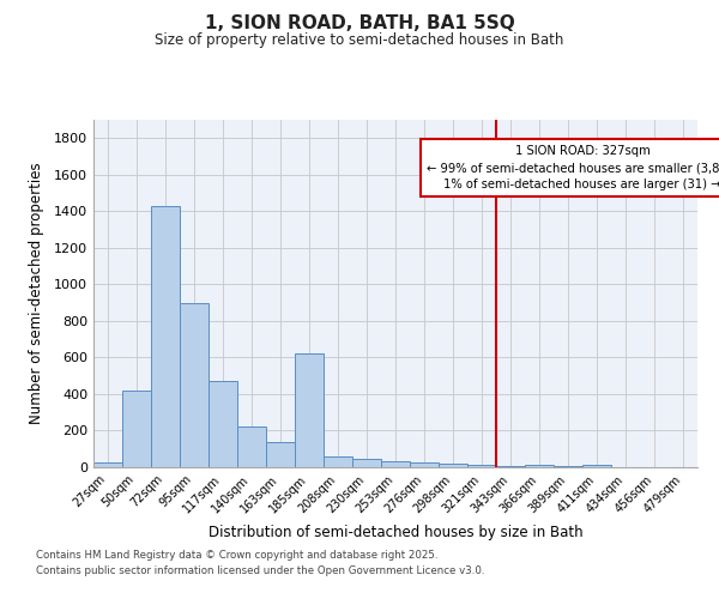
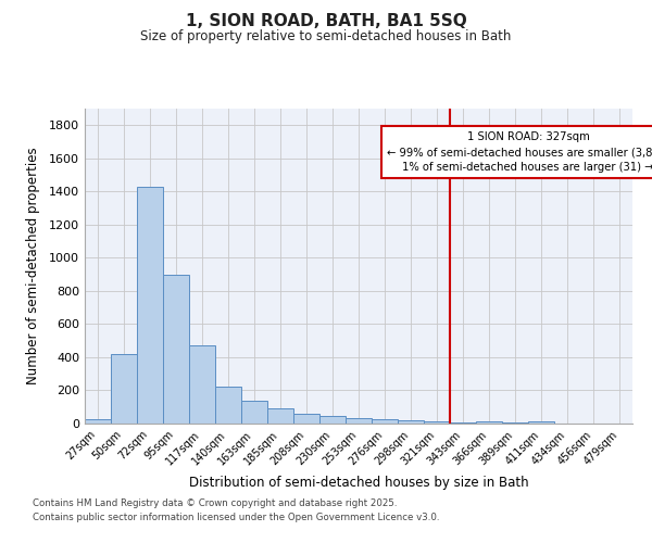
185sqm: 620 -> 90
